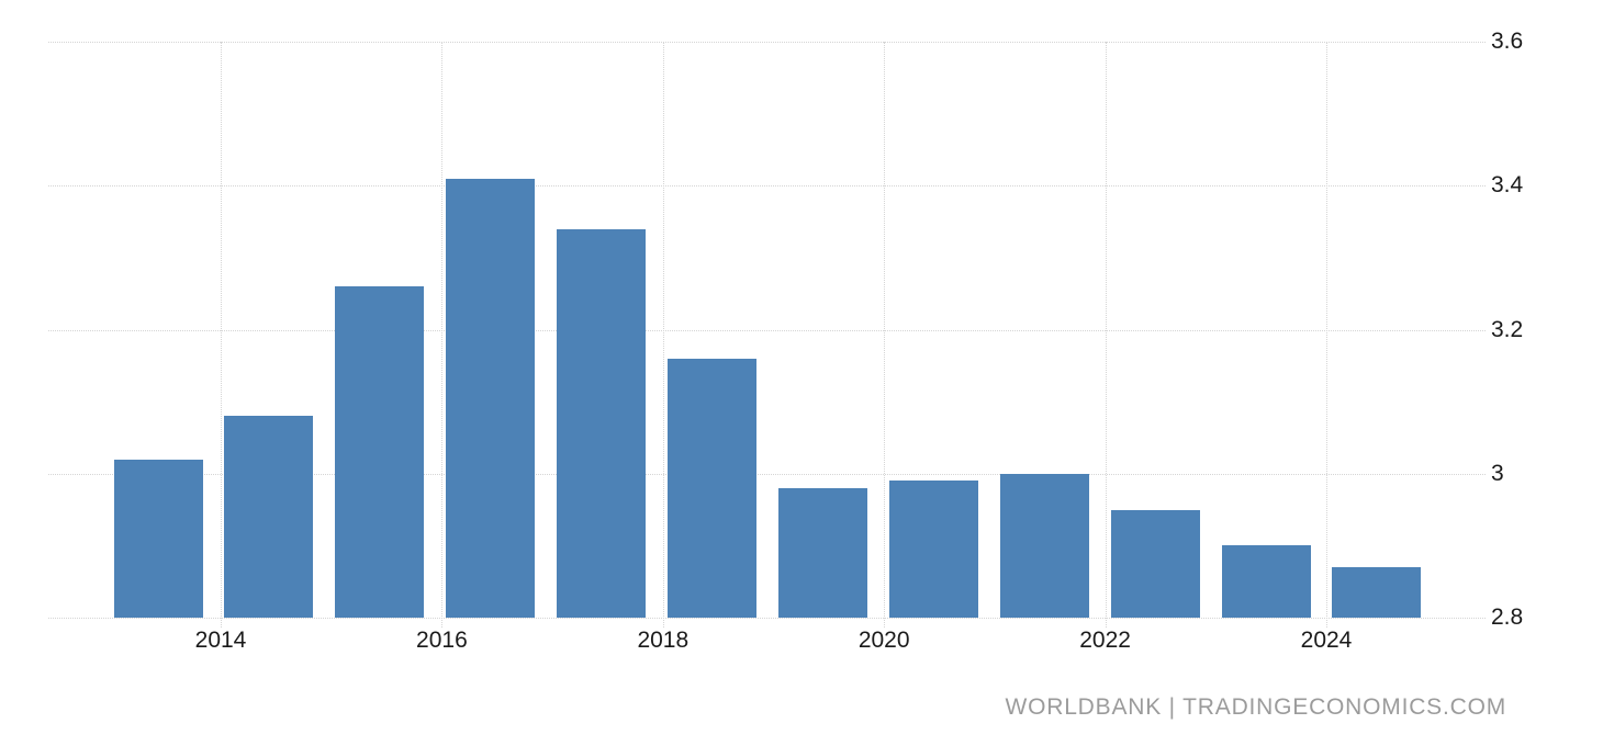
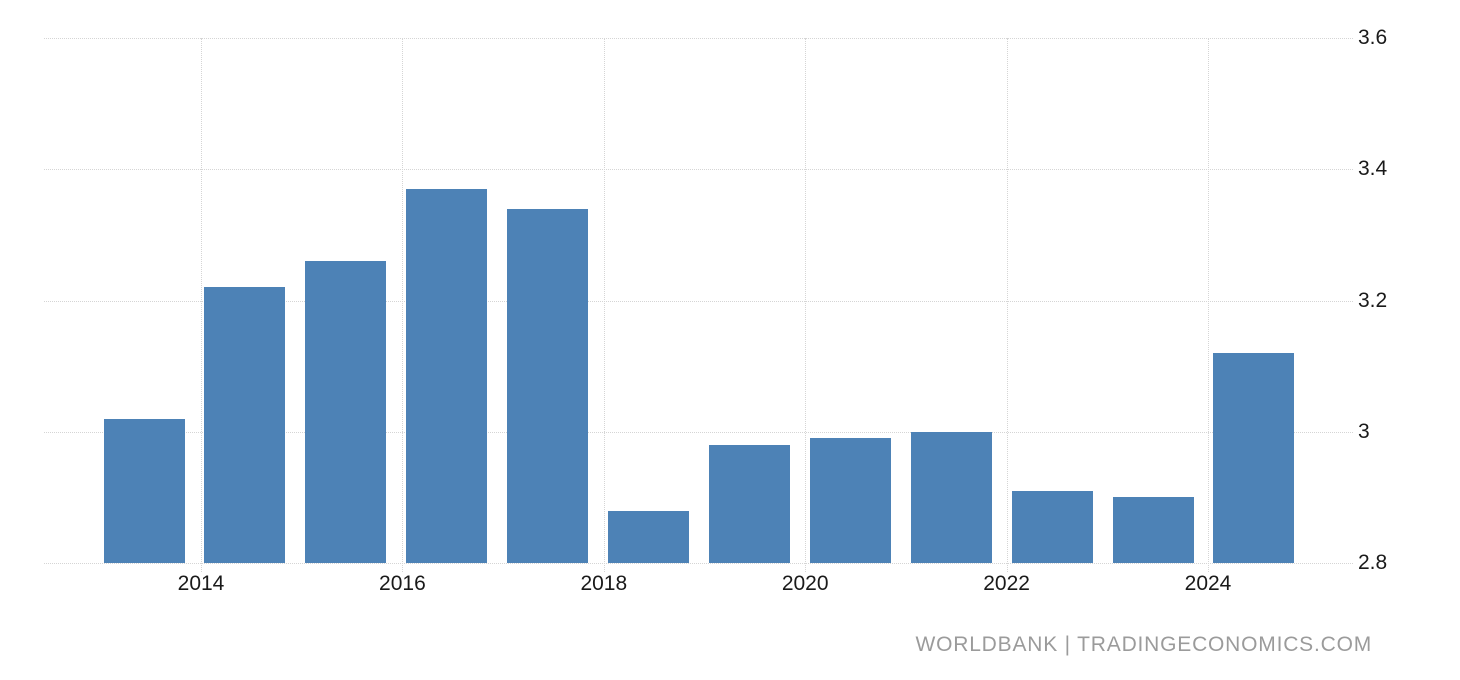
2014: 3.08 -> 3.22
2016: 3.41 -> 3.37
2018: 3.16 -> 2.88
2022: 2.95 -> 2.91
2024: 2.87 -> 3.12
